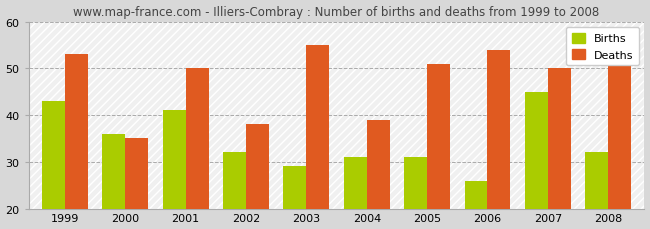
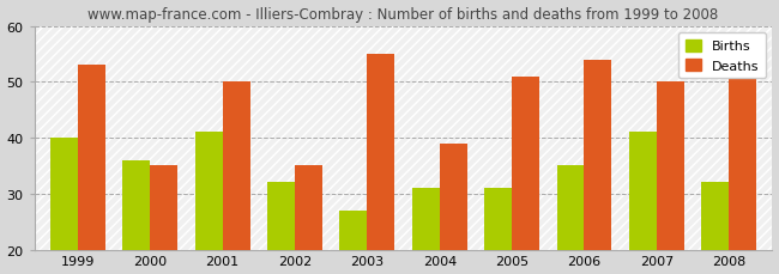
Births/1999: 43 -> 40
Deaths/2002: 38 -> 35
Births/2003: 29 -> 27
Births/2006: 26 -> 35
Births/2007: 45 -> 41
